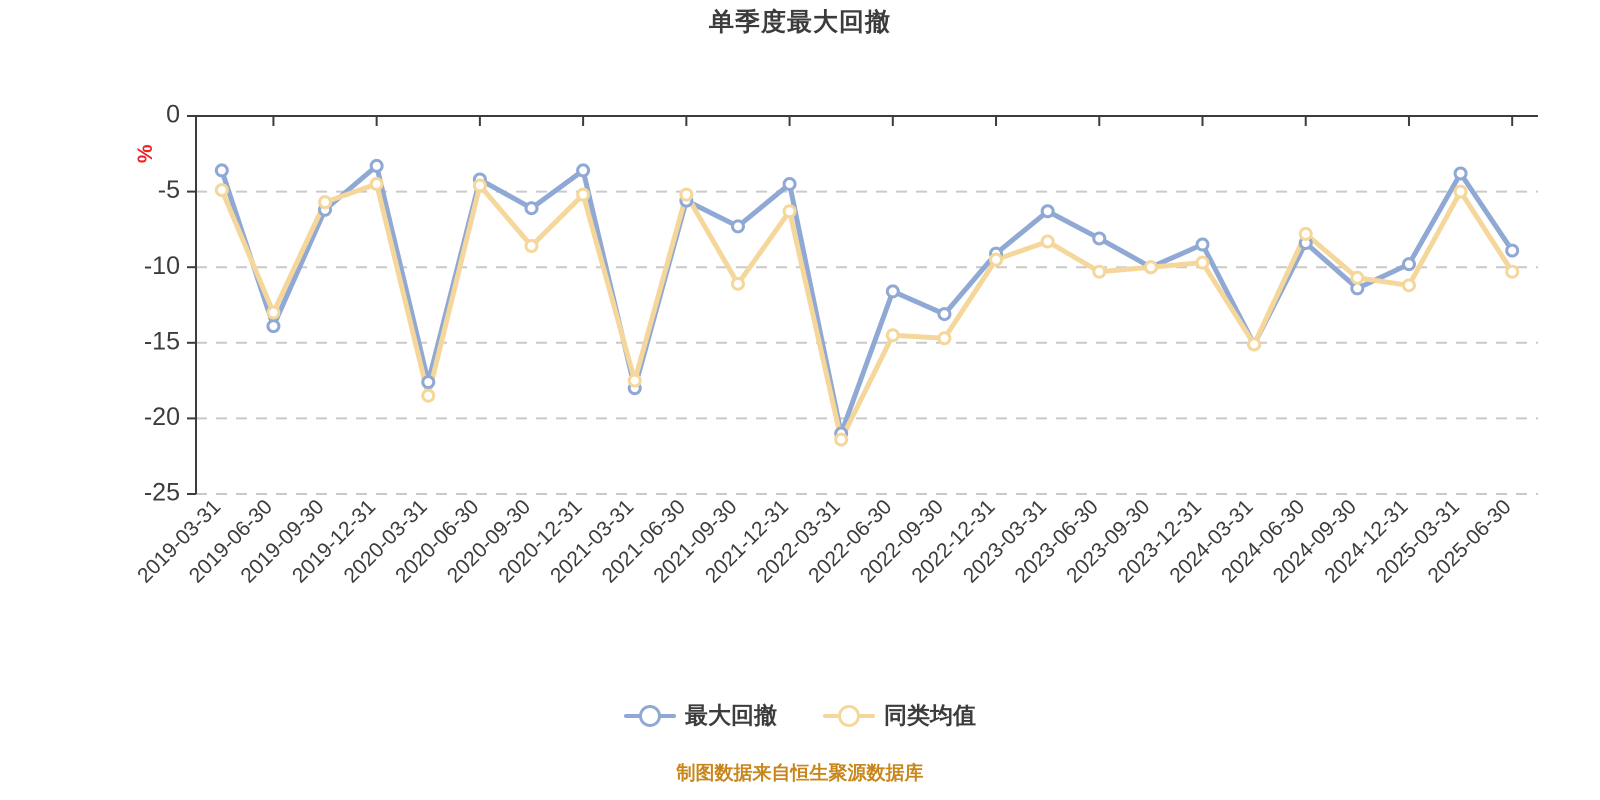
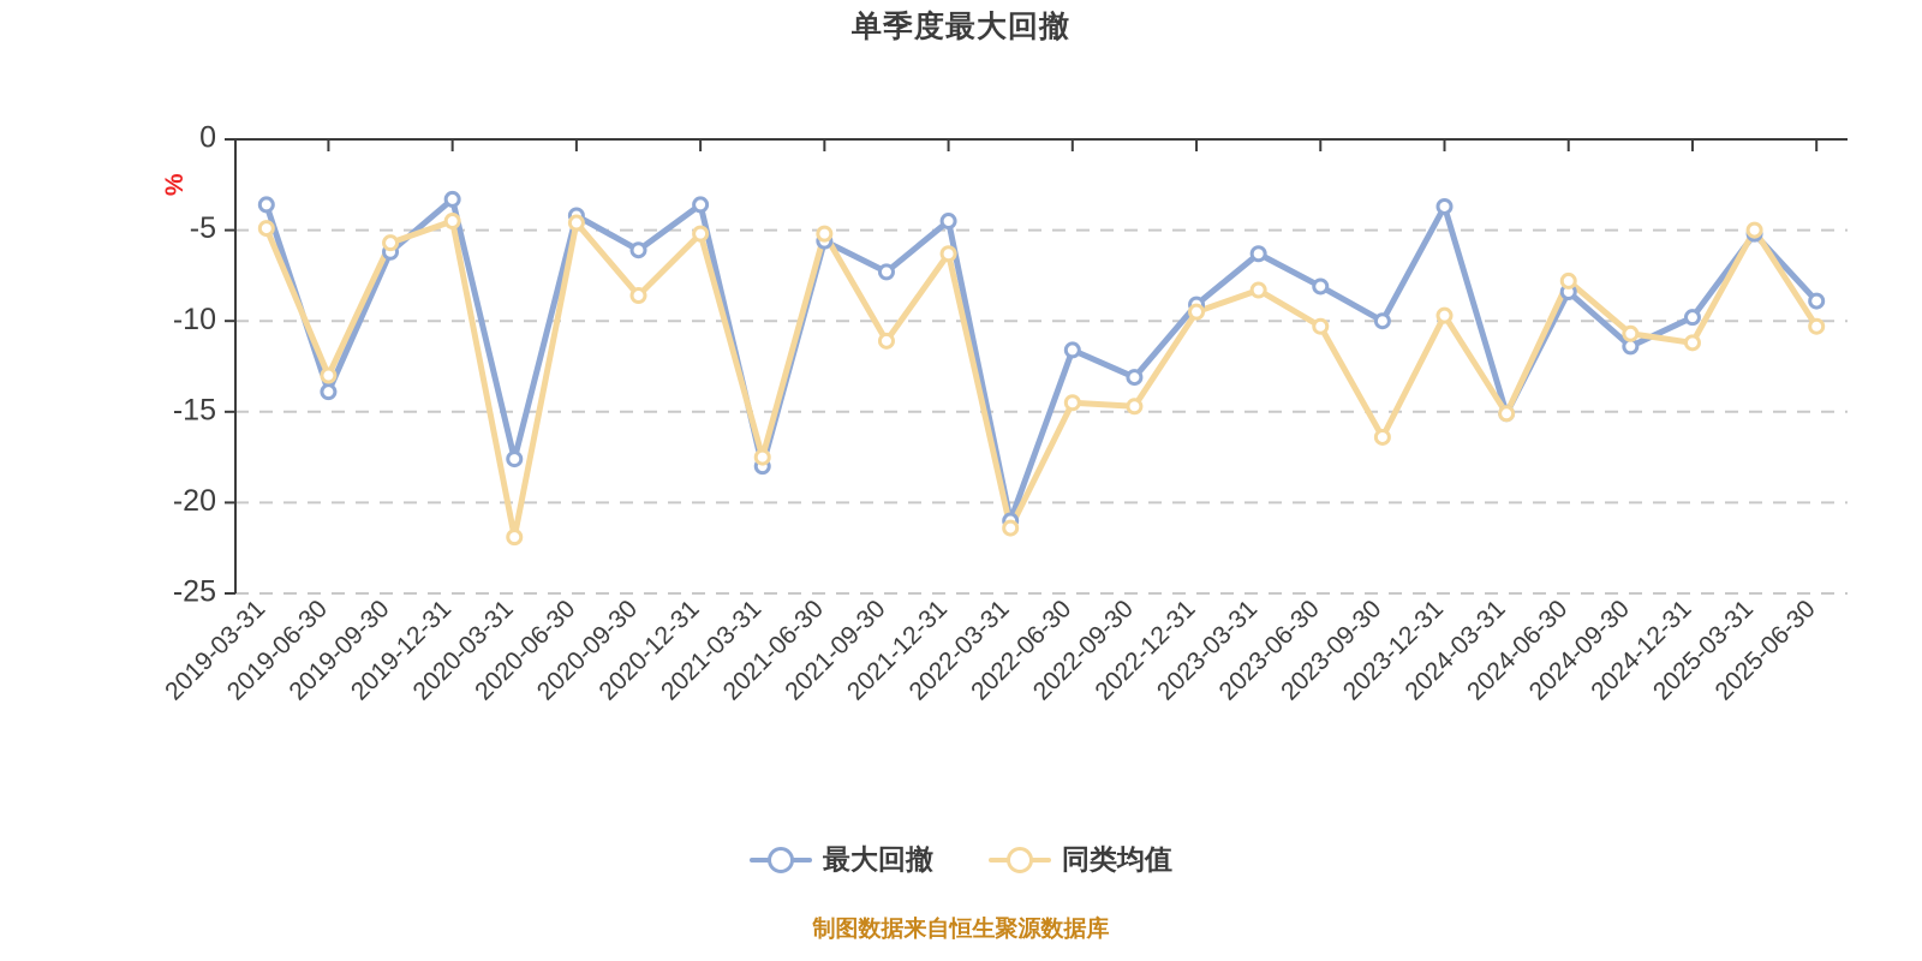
同类均值/2020-03-31: -18.5 -> -21.9
同类均值/2023-09-30: -10.0 -> -16.4
最大回撤/2023-12-31: -8.5 -> -3.7
最大回撤/2025-03-31: -3.8 -> -5.2
